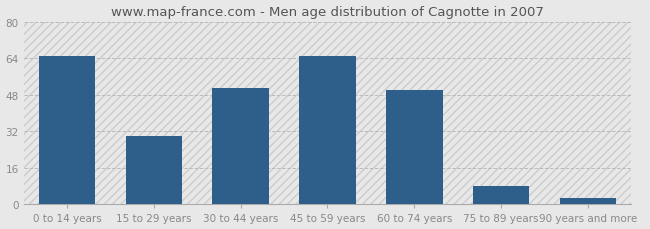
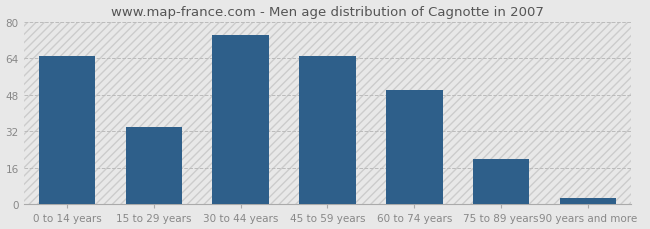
15 to 29 years: 30 -> 34
30 to 44 years: 51 -> 74
75 to 89 years: 8 -> 20
